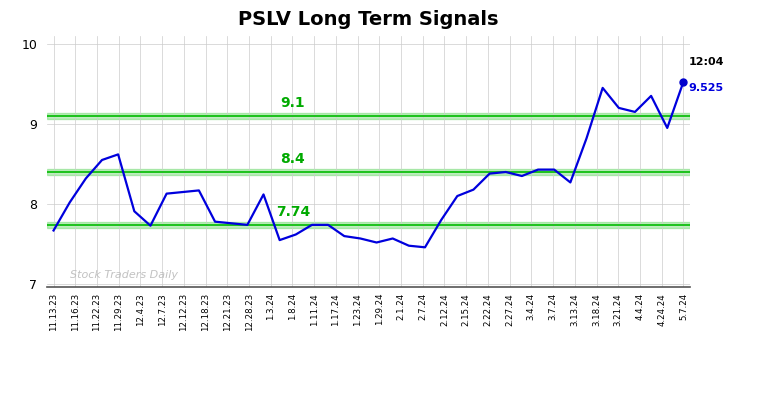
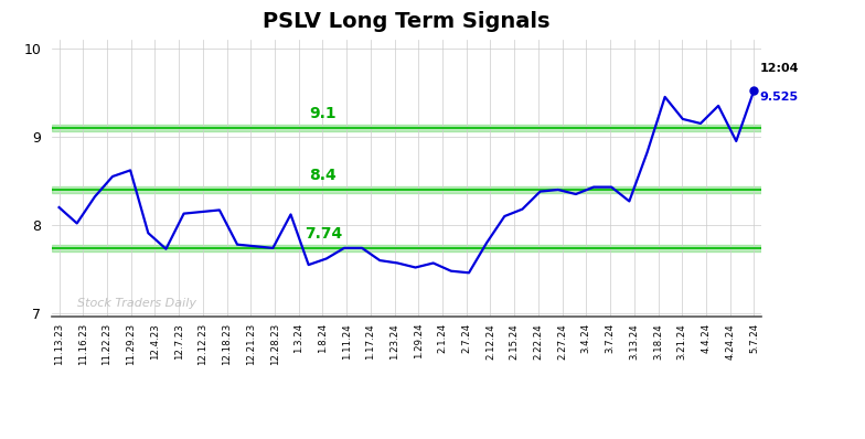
11.13.23: 7.67 -> 8.20
